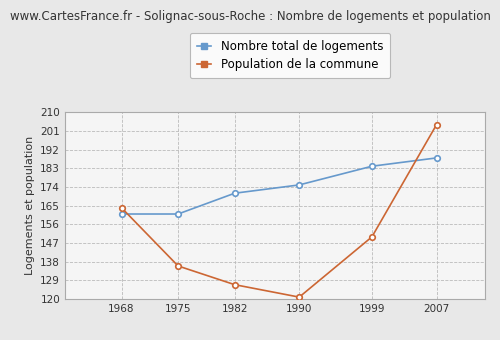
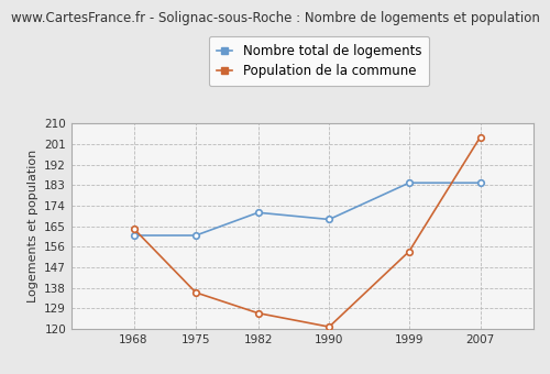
Nombre total de logements/1990: 175 -> 168
Population de la commune/1999: 150 -> 154
Nombre total de logements/2007: 188 -> 184
